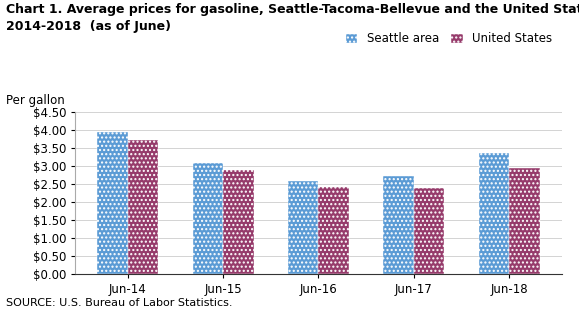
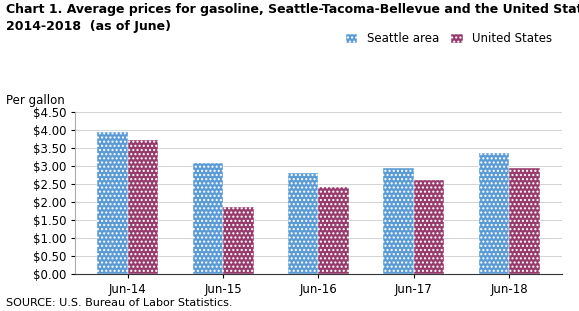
United States/Jun-15: $2.88 -> $1.85
Seattle area/Jun-16: $2.57 -> $2.80
Seattle area/Jun-17: $2.72 -> $2.95
United States/Jun-17: $2.39 -> $2.60
